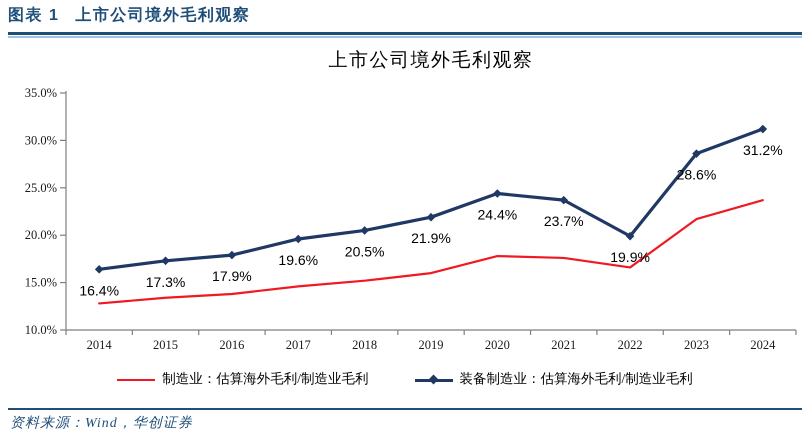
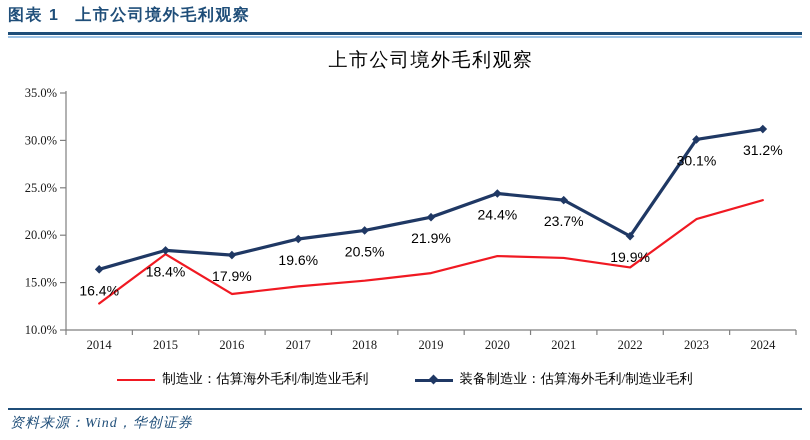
制造业：估算海外毛利/制造业毛利/2015: 13% -> 18%
装备制造业：估算海外毛利/制造业毛利/2015: 17.3% -> 18.4%
装备制造业：估算海外毛利/制造业毛利/2023: 28.6% -> 30.1%
